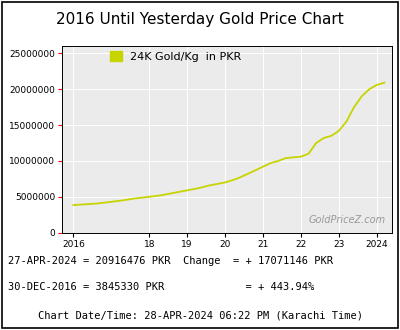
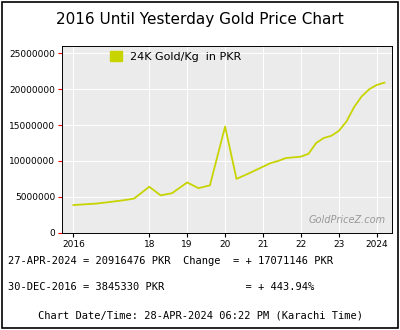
18: 5000000 -> 6400000
19: 5900000 -> 7000000
20: 7000000 -> 14800000
